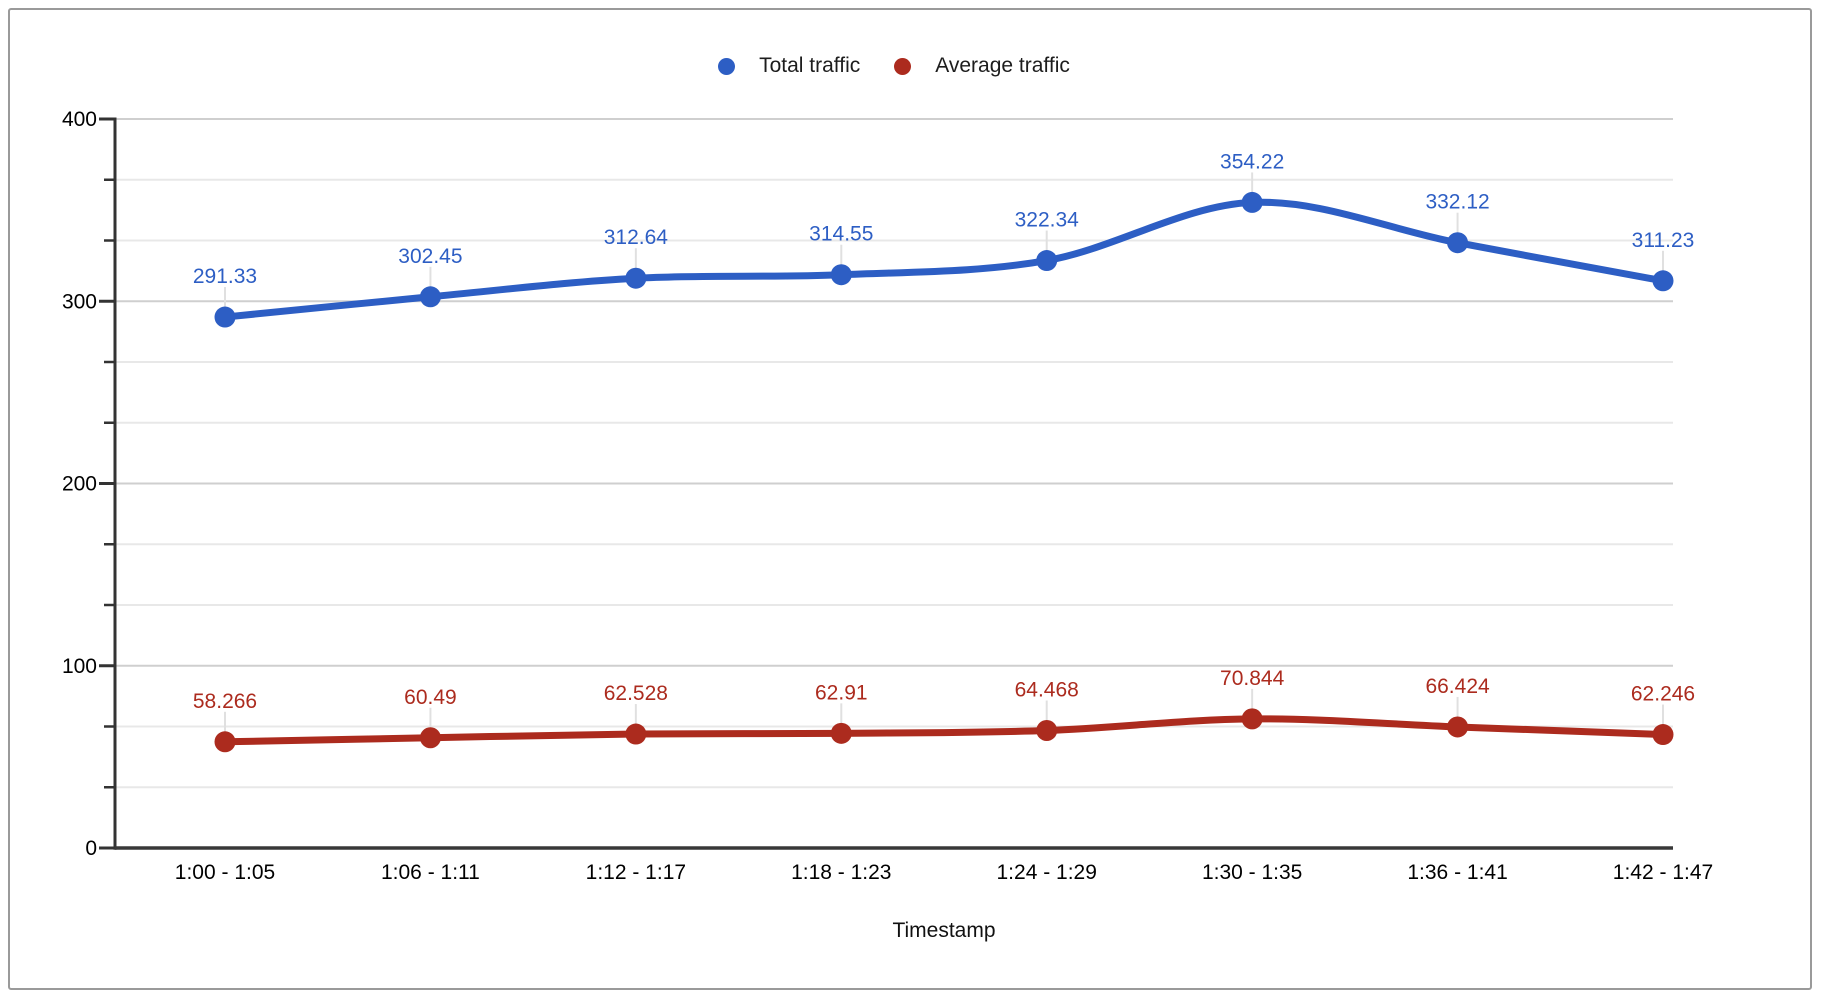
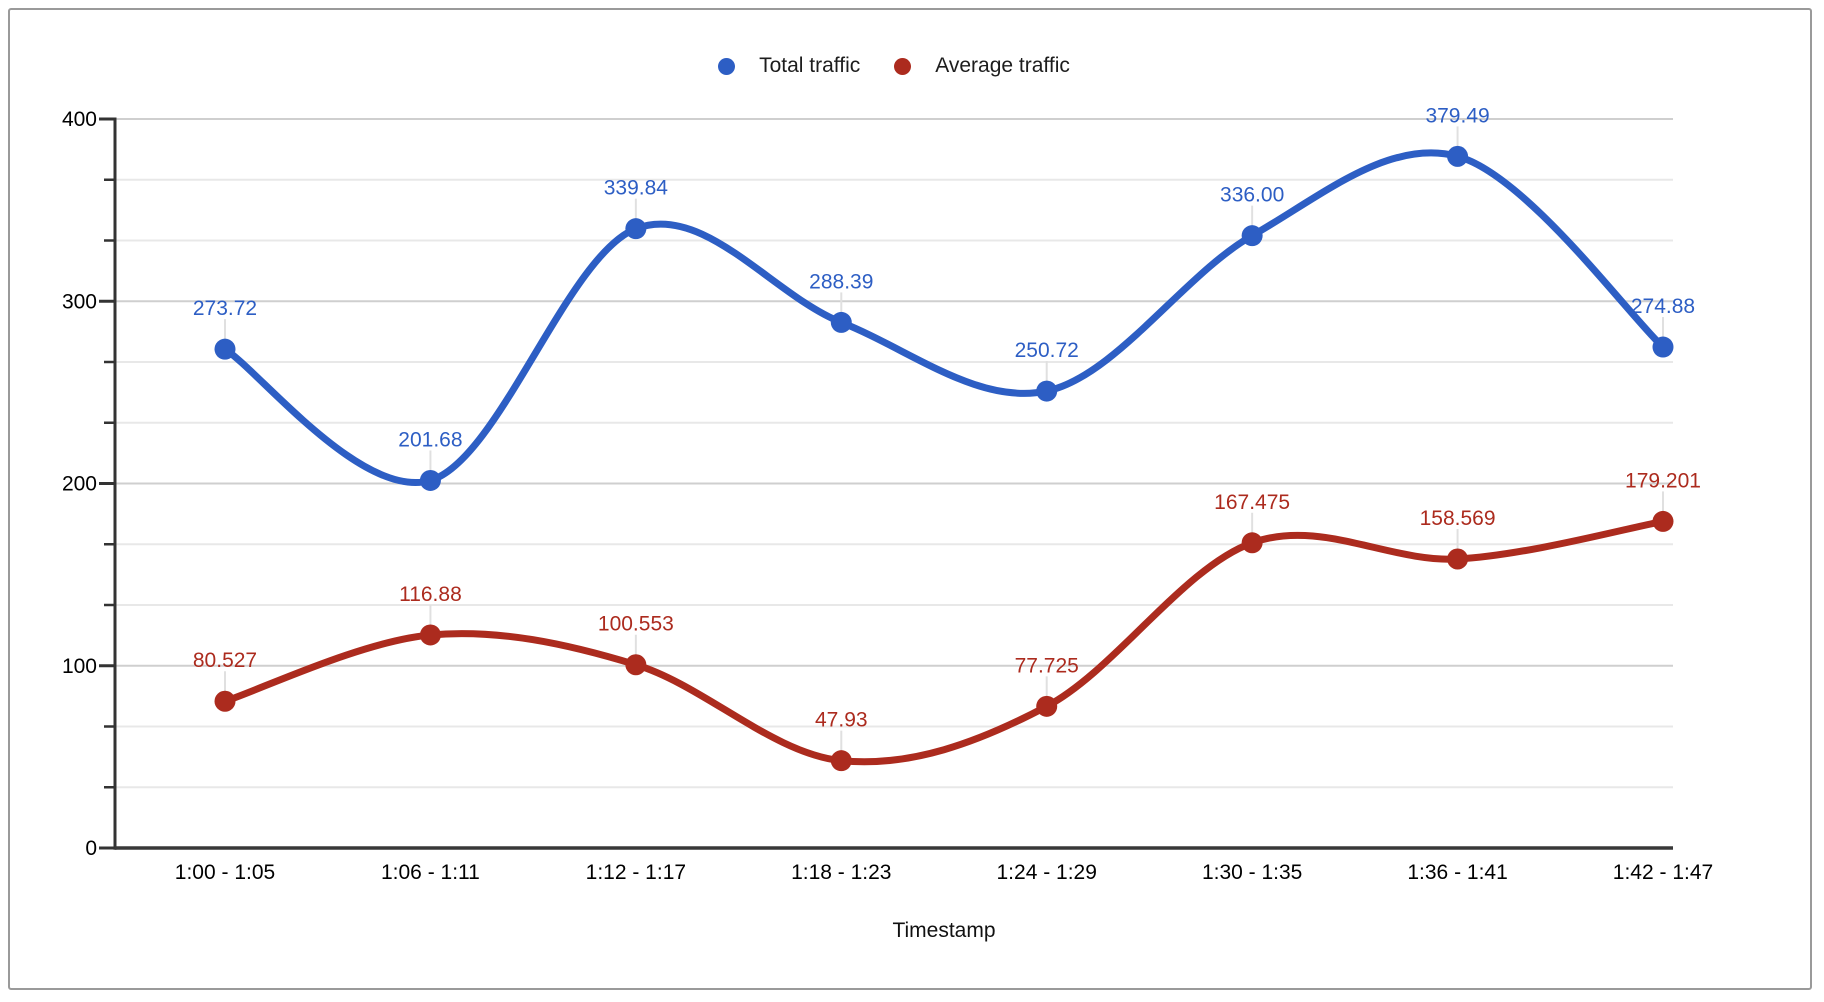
Total traffic/1:00 - 1:05: 291.33 -> 273.72
Average traffic/1:00 - 1:05: 58.266 -> 80.527
Total traffic/1:06 - 1:11: 302.45 -> 201.68
Average traffic/1:06 - 1:11: 60.49 -> 116.88
Total traffic/1:12 - 1:17: 312.64 -> 339.84
Average traffic/1:12 - 1:17: 62.528 -> 100.553
Total traffic/1:18 - 1:23: 314.55 -> 288.39
Average traffic/1:18 - 1:23: 62.91 -> 47.93
Total traffic/1:24 - 1:29: 322.34 -> 250.72
Average traffic/1:24 - 1:29: 64.468 -> 77.725
Total traffic/1:30 - 1:35: 354.22 -> 336.00
Average traffic/1:30 - 1:35: 70.844 -> 167.475
Total traffic/1:36 - 1:41: 332.12 -> 379.49
Average traffic/1:36 - 1:41: 66.424 -> 158.569
Total traffic/1:42 - 1:47: 311.23 -> 274.88
Average traffic/1:42 - 1:47: 62.246 -> 179.201
